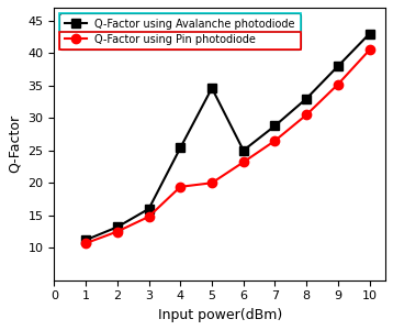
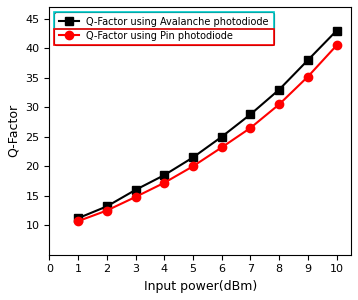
Q-Factor using Avalanche photodiode/4: 25.4 -> 18.5
Q-Factor using Pin photodiode/4: 19.4 -> 17.2
Q-Factor using Avalanche photodiode/5: 34.6 -> 21.5
